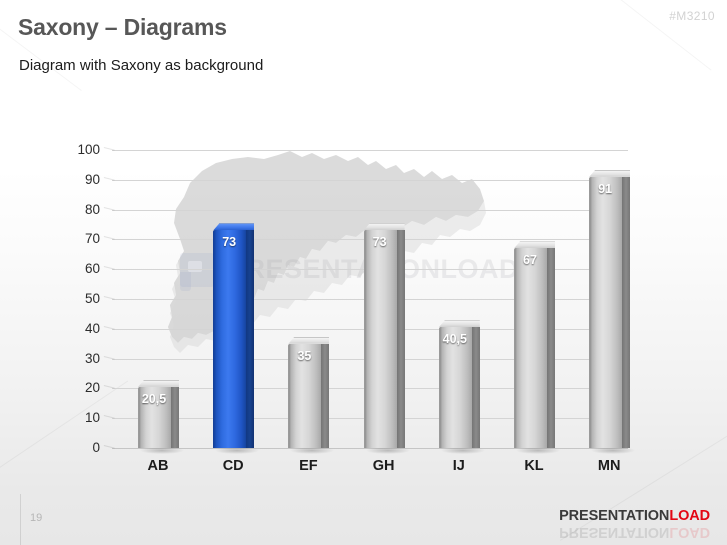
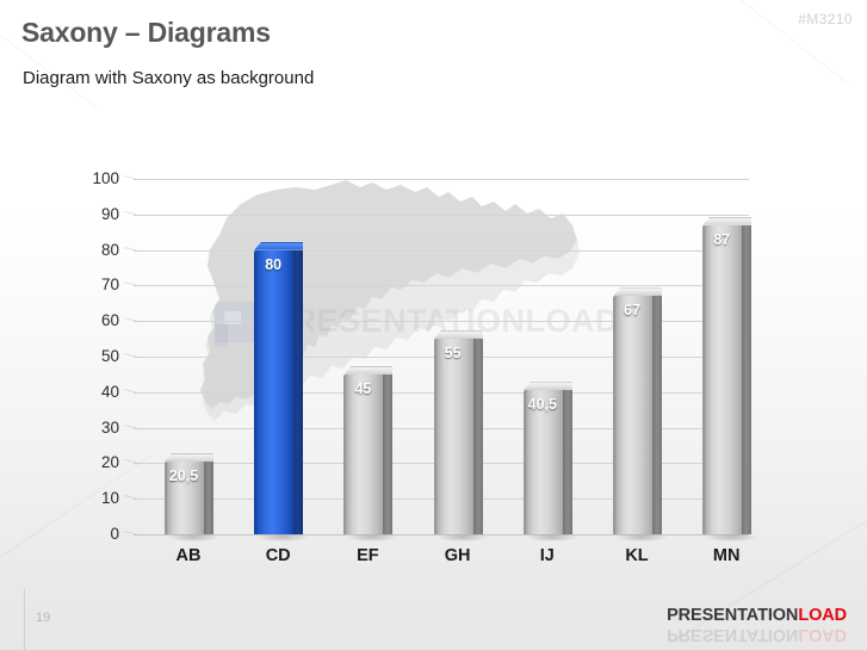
CD: 73 -> 80
EF: 35 -> 45
GH: 73 -> 55
MN: 91 -> 87
